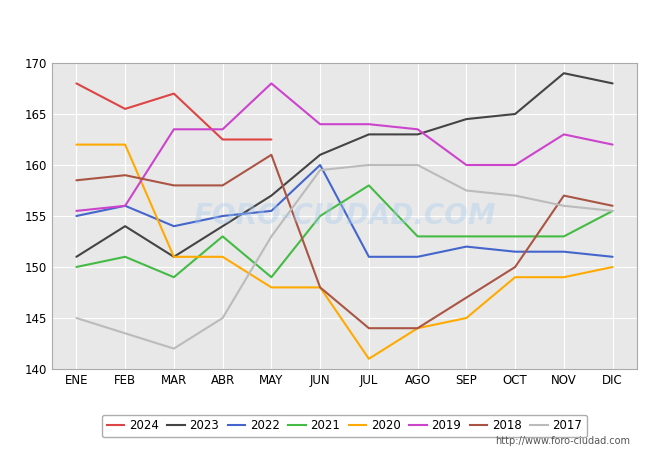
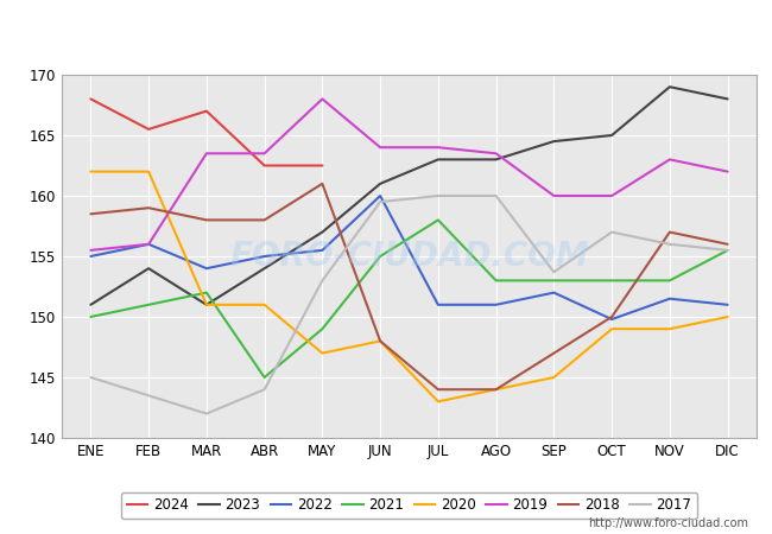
2021/MAR: 149.0 -> 152.0
2021/ABR: 153.0 -> 145.0
2017/ABR: 145.0 -> 144.0
2020/MAY: 148 -> 147
2020/JUL: 141 -> 143
2017/SEP: 157.5 -> 153.7
2022/OCT: 151.5 -> 149.8
